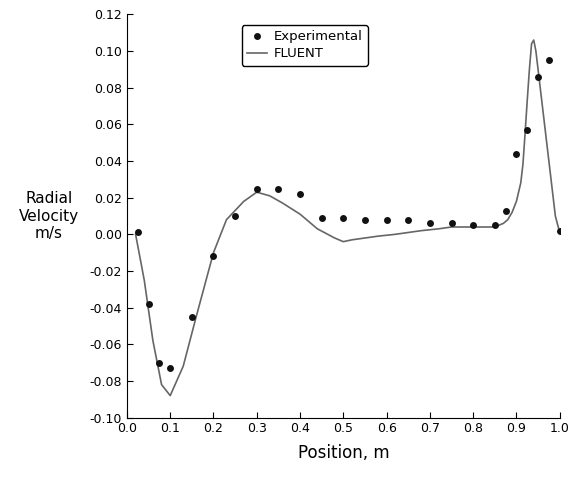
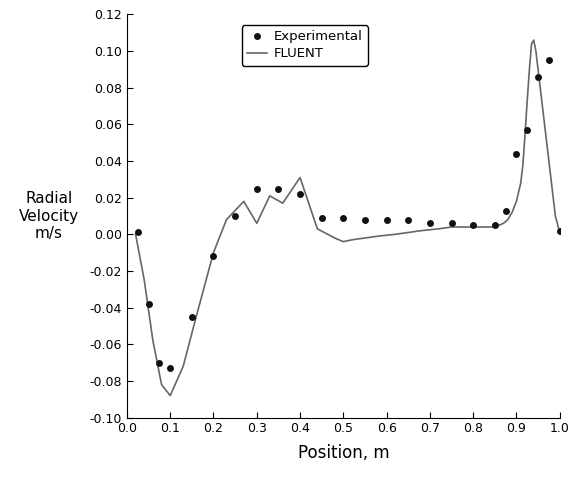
FLUENT/0.3: 0.023 -> 0.006
FLUENT/0.4: 0.011 -> 0.031
